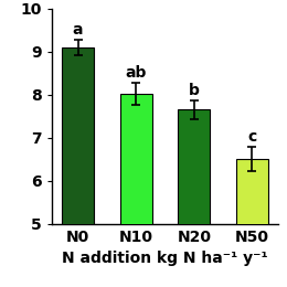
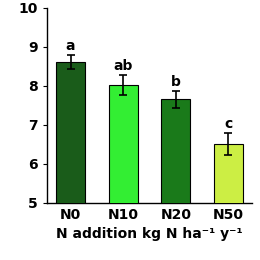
N0: 9.10 -> 8.60
